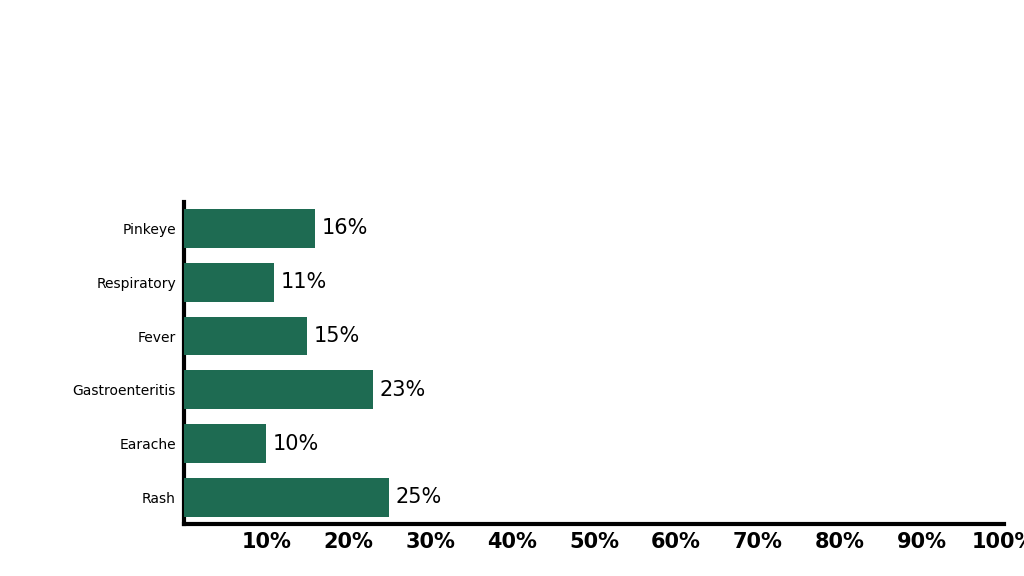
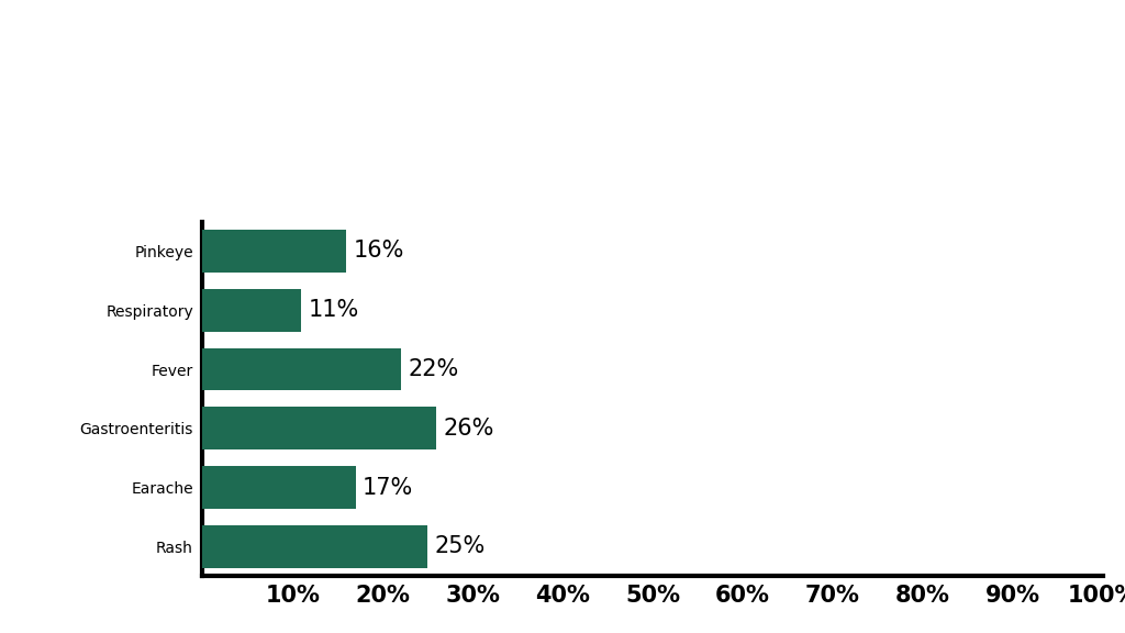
Fever: 15% -> 22%
Gastroenteritis: 23% -> 26%
Earache: 10% -> 17%
